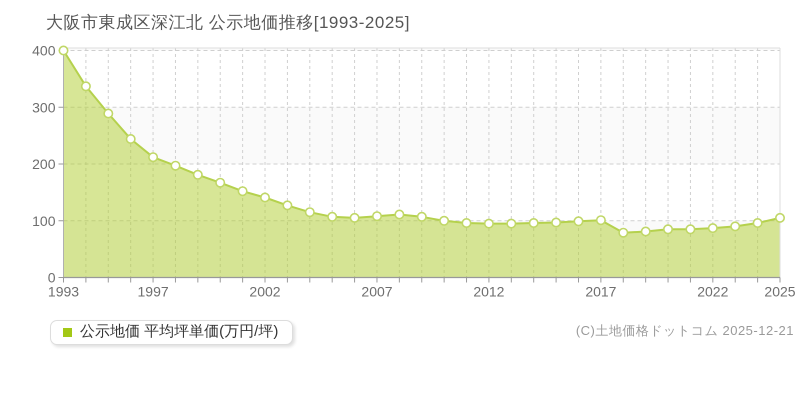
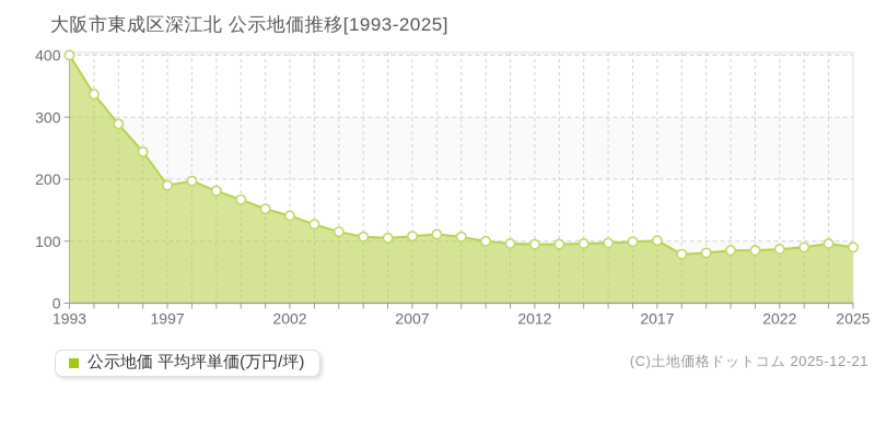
1997: 210 -> 190
2025: 100 -> 90
